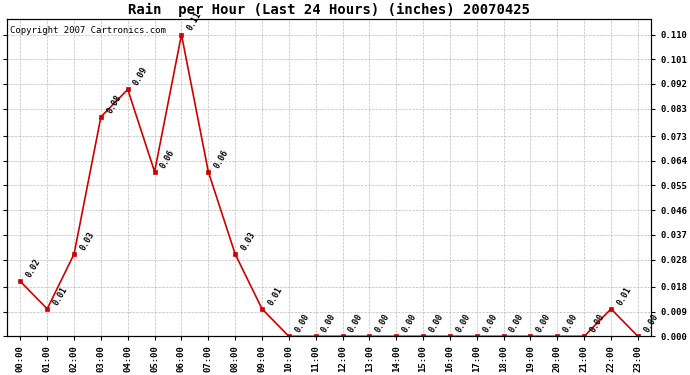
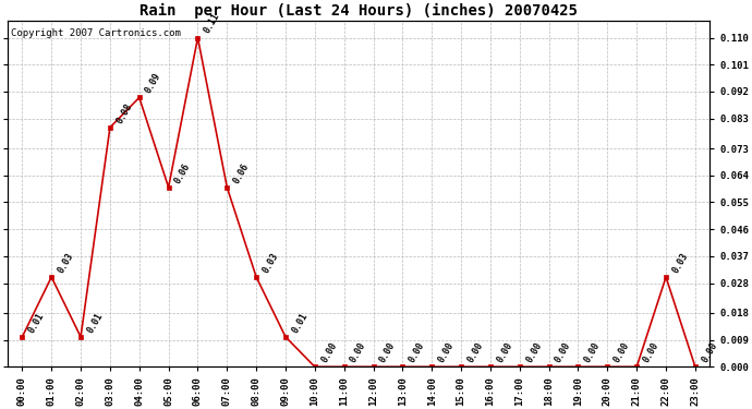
00:00: 0.02 -> 0.01
01:00: 0.01 -> 0.03
02:00: 0.03 -> 0.01
22:00: 0.01 -> 0.03
